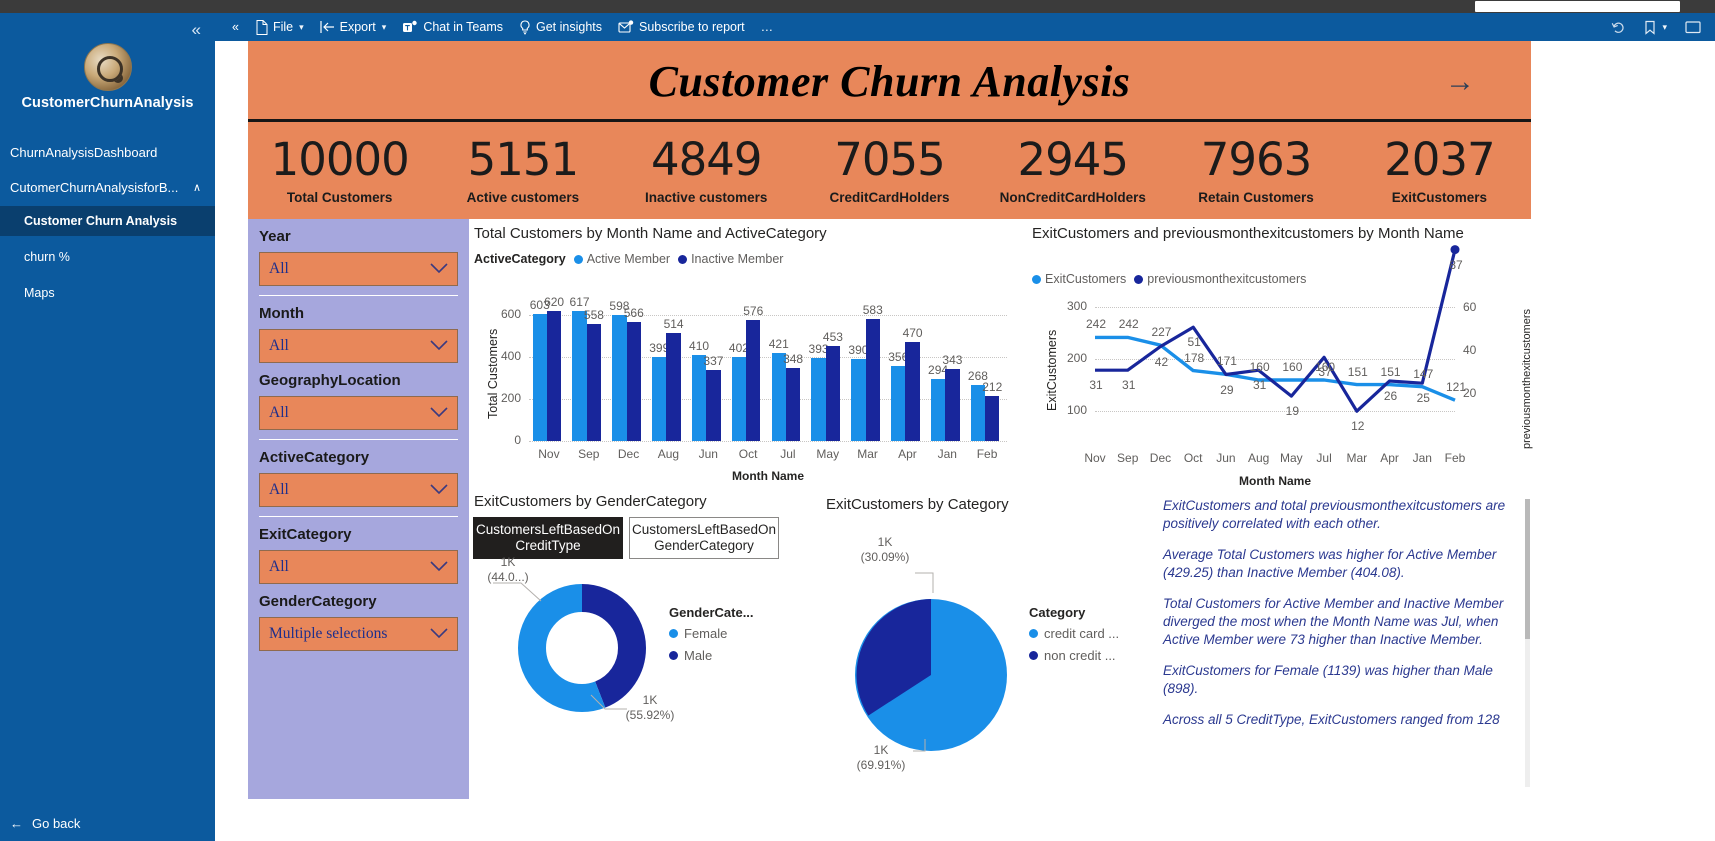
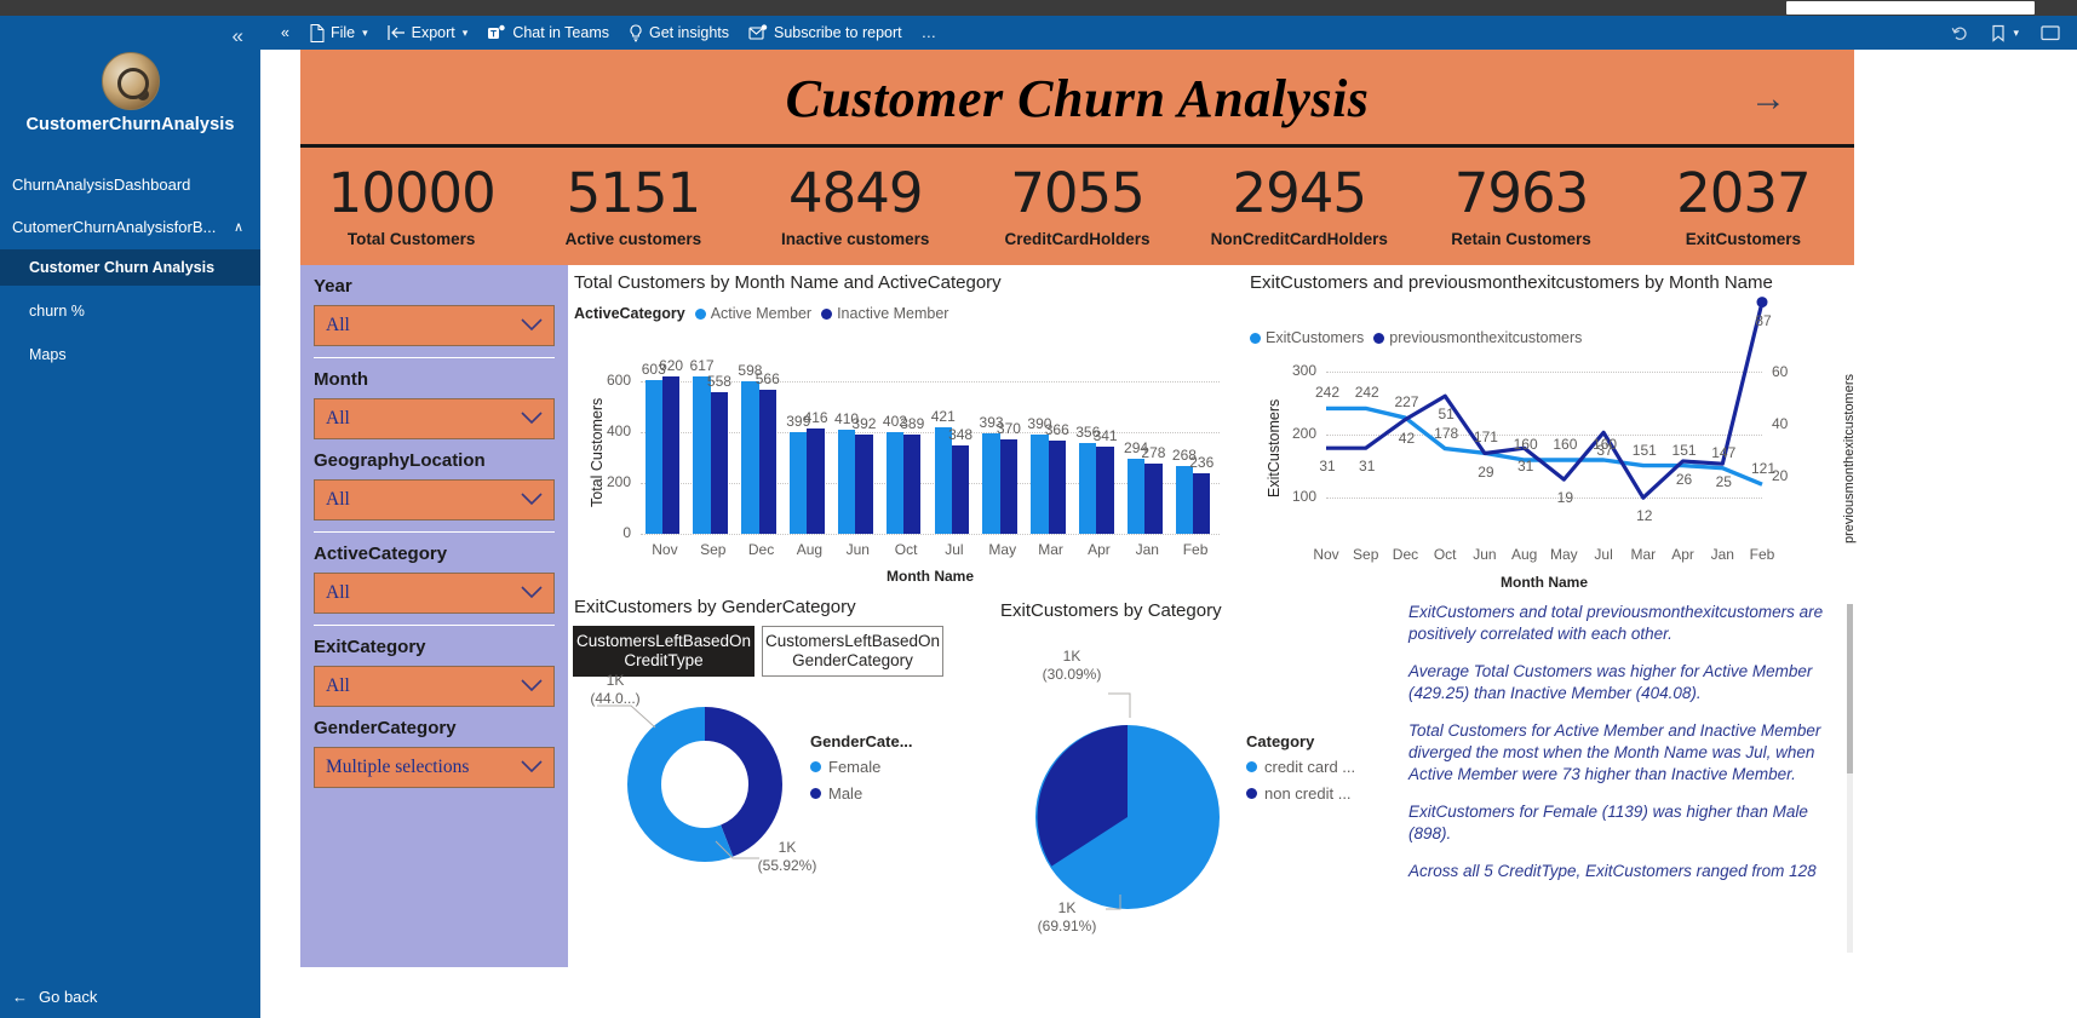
Total Customers by Month Name and ActiveCategory/Inactive Member/Aug: 514 -> 416
Total Customers by Month Name and ActiveCategory/Inactive Member/Jun: 337 -> 392
Total Customers by Month Name and ActiveCategory/Inactive Member/Oct: 576 -> 389
Total Customers by Month Name and ActiveCategory/Inactive Member/May: 453 -> 370
Total Customers by Month Name and ActiveCategory/Inactive Member/Mar: 583 -> 366
Total Customers by Month Name and ActiveCategory/Inactive Member/Apr: 470 -> 341
Total Customers by Month Name and ActiveCategory/Inactive Member/Jan: 343 -> 278
Total Customers by Month Name and ActiveCategory/Inactive Member/Feb: 212 -> 236
